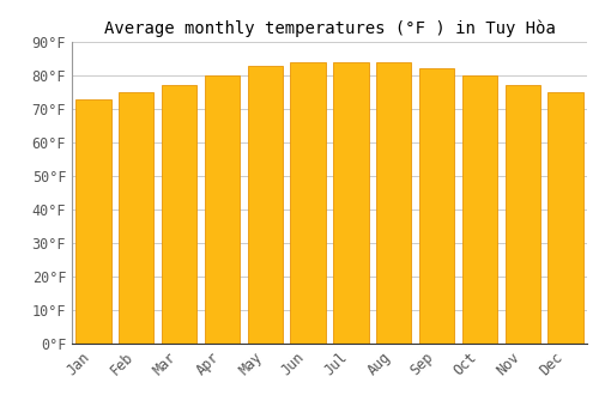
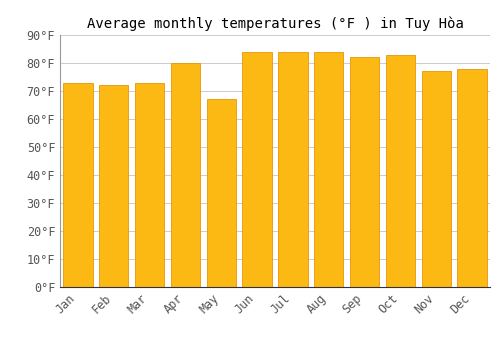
Feb: 75°F -> 72°F
Mar: 77°F -> 73°F
May: 83°F -> 67°F
Oct: 80°F -> 83°F
Dec: 75°F -> 78°F
